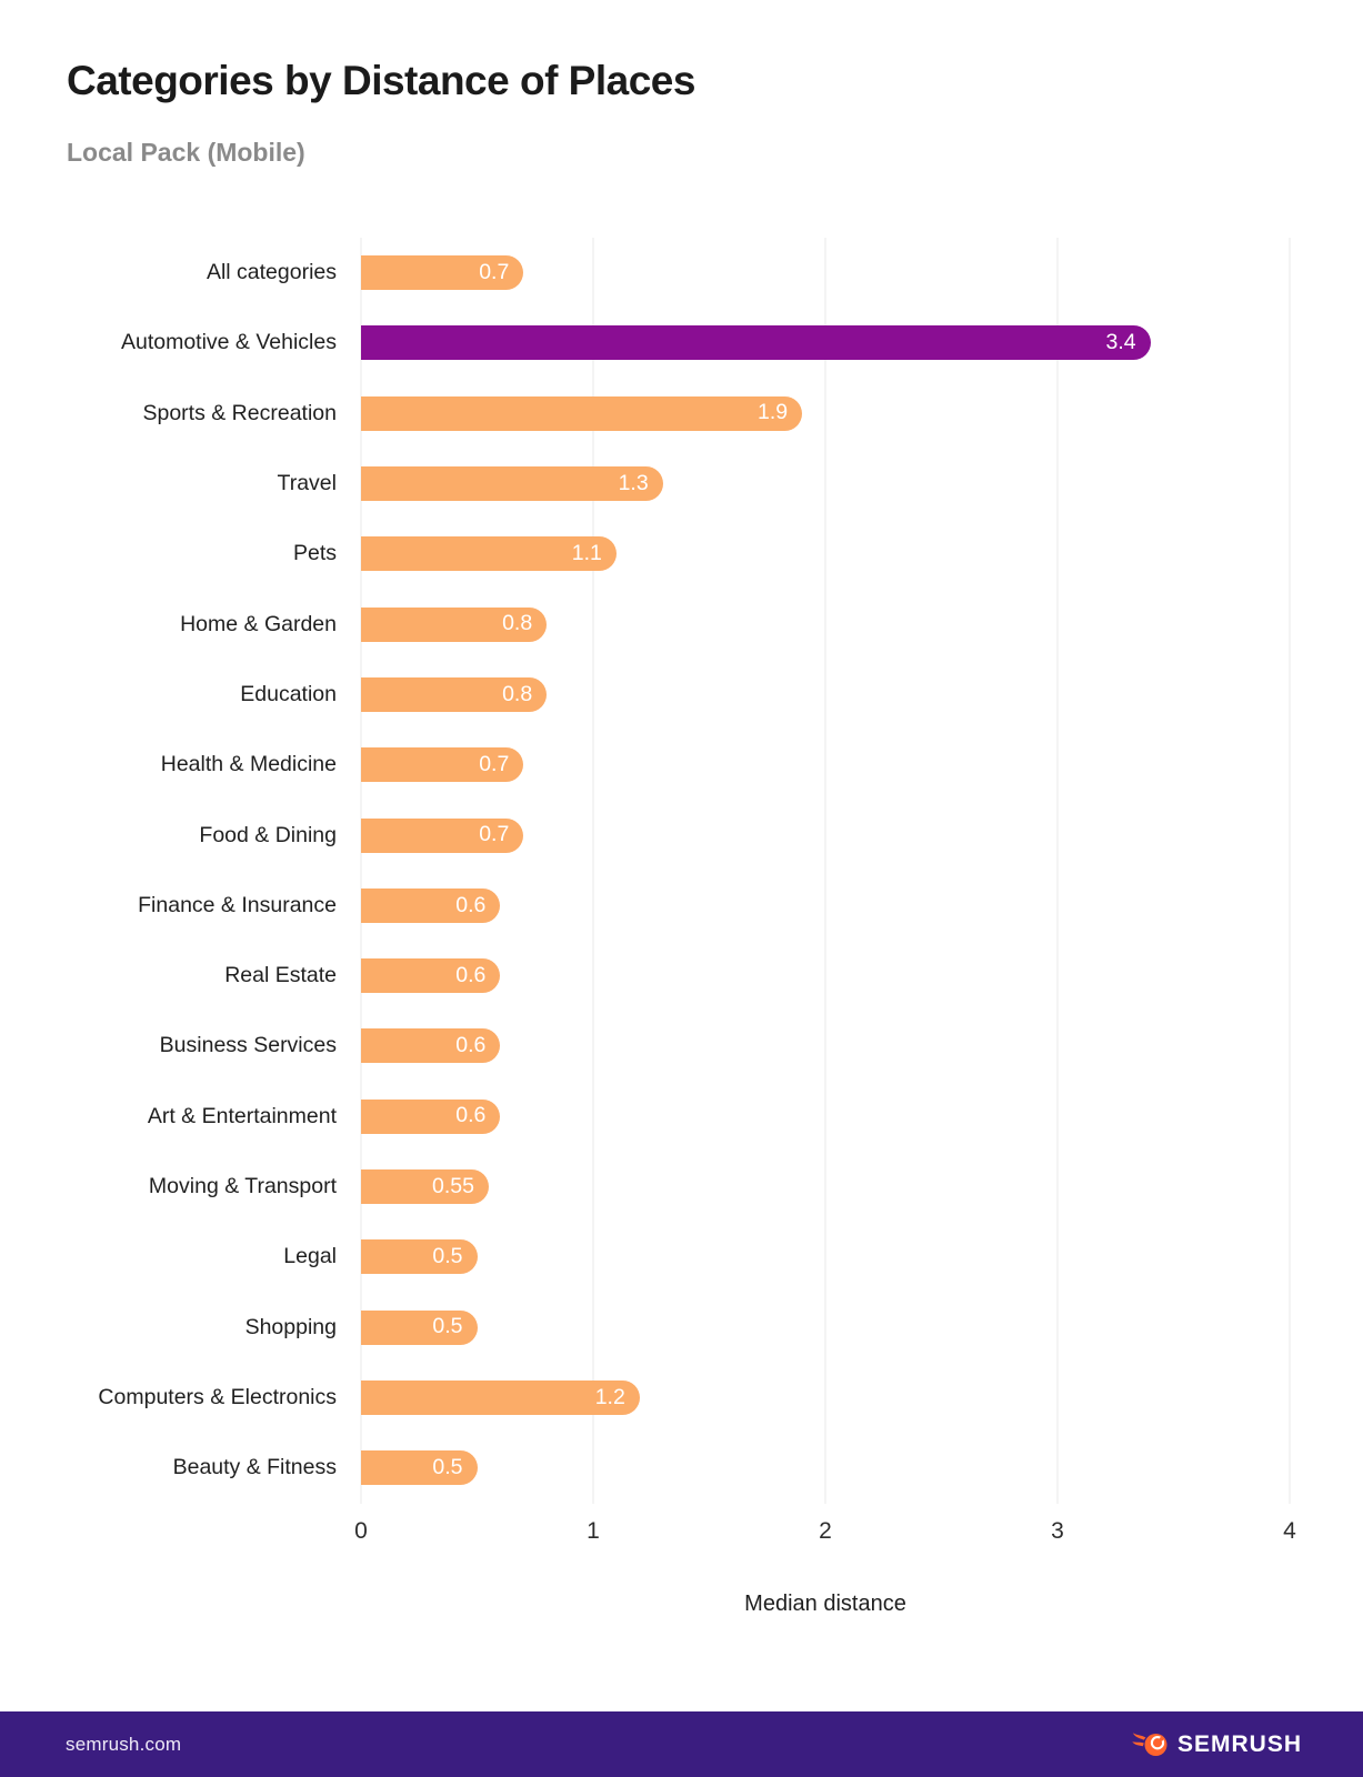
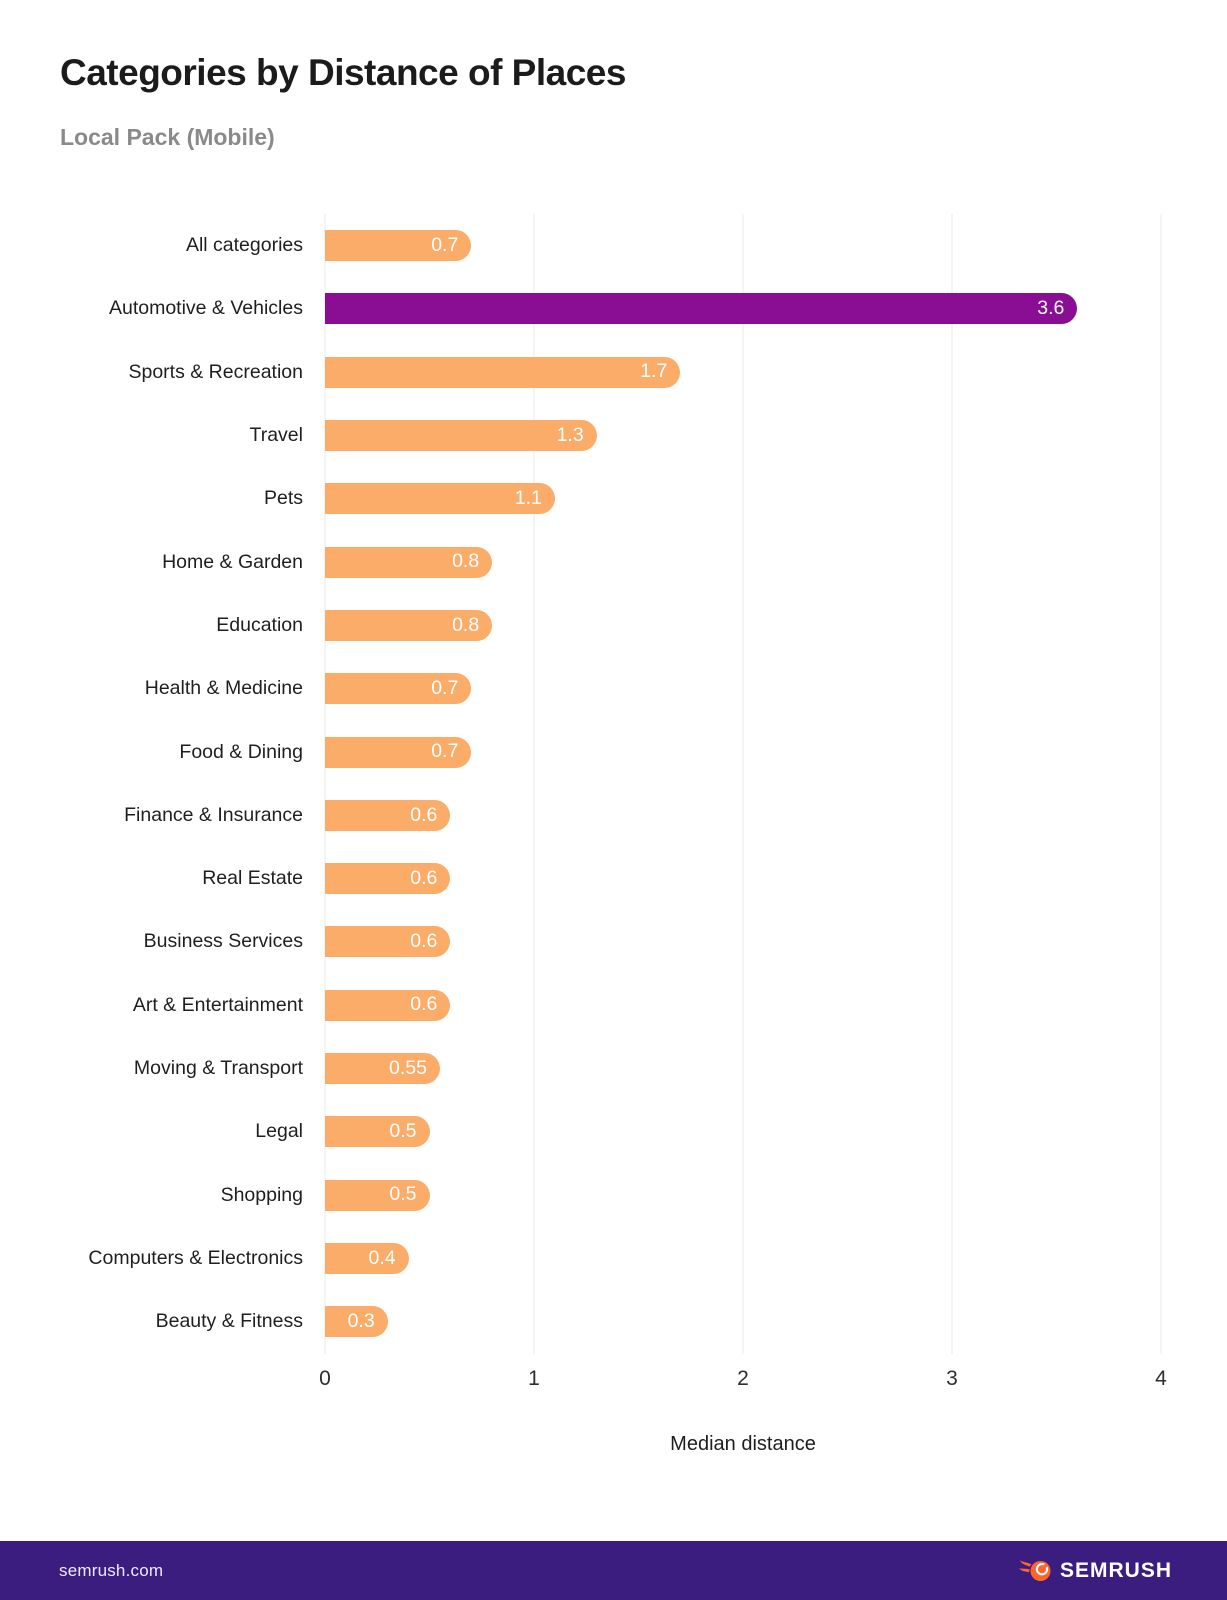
Automotive & Vehicles: 3.4 -> 3.6
Sports & Recreation: 1.9 -> 1.7
Computers & Electronics: 1.2 -> 0.4
Beauty & Fitness: 0.5 -> 0.3
